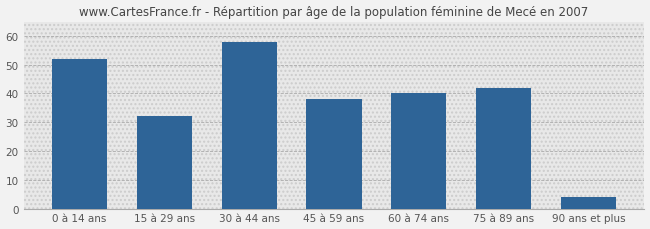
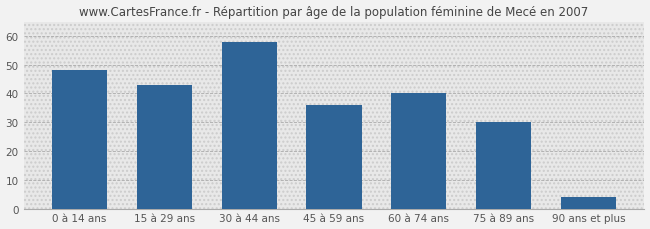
0 à 14 ans: 52 -> 48
15 à 29 ans: 32 -> 43
45 à 59 ans: 38 -> 36
75 à 89 ans: 42 -> 30
